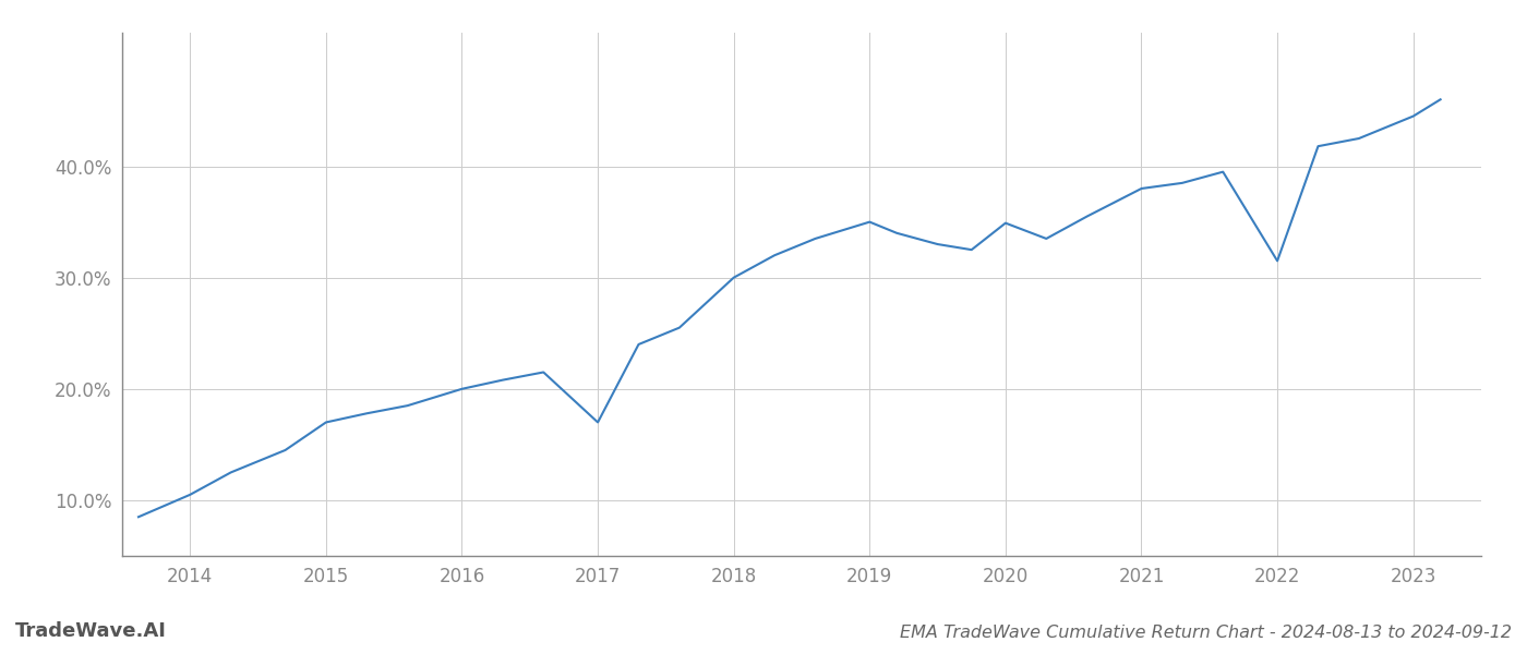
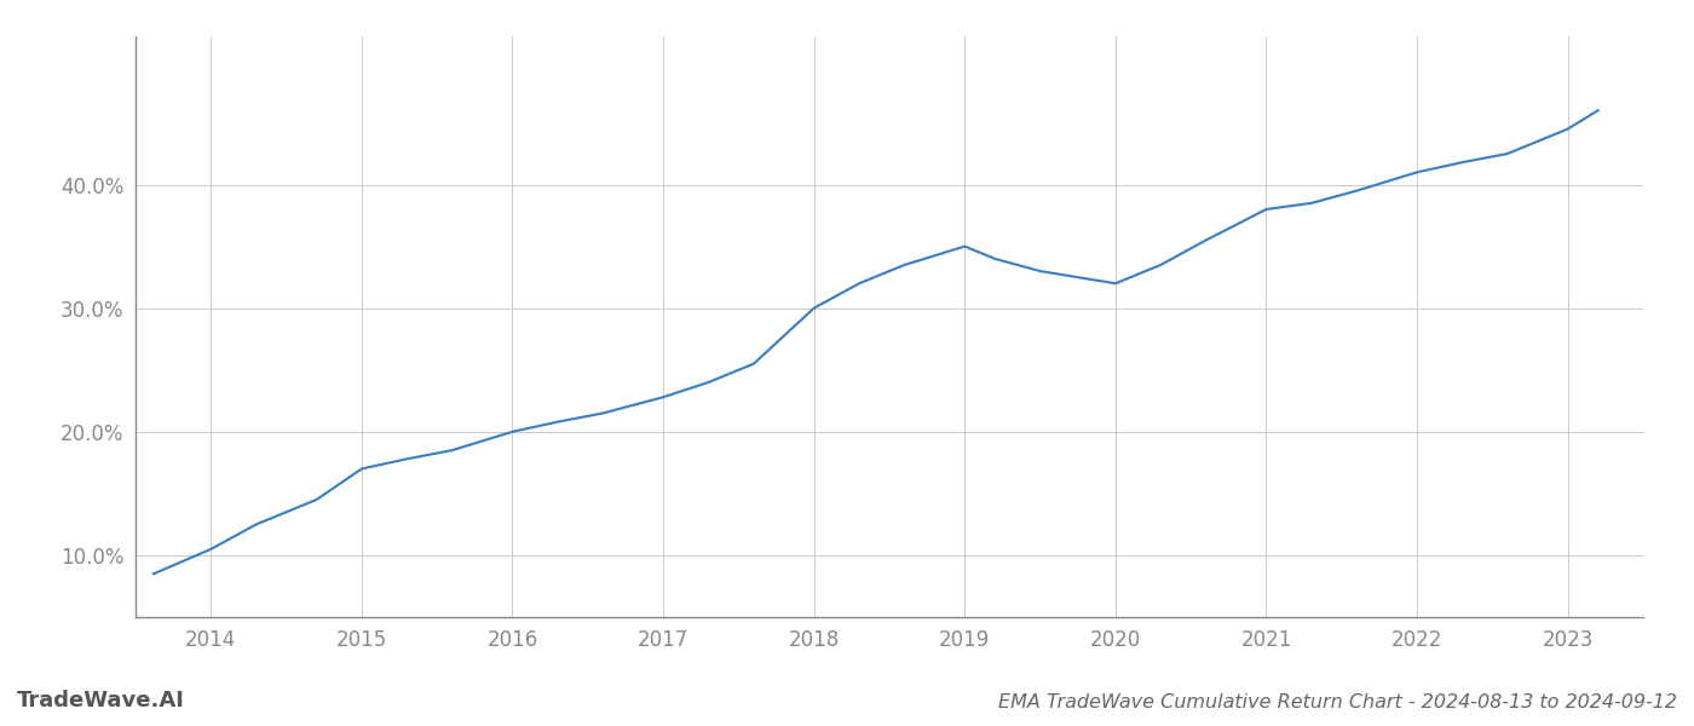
2017: 17.0% -> 22.8%
2020: 34.9% -> 32.0%
2022: 31.5% -> 41.0%
